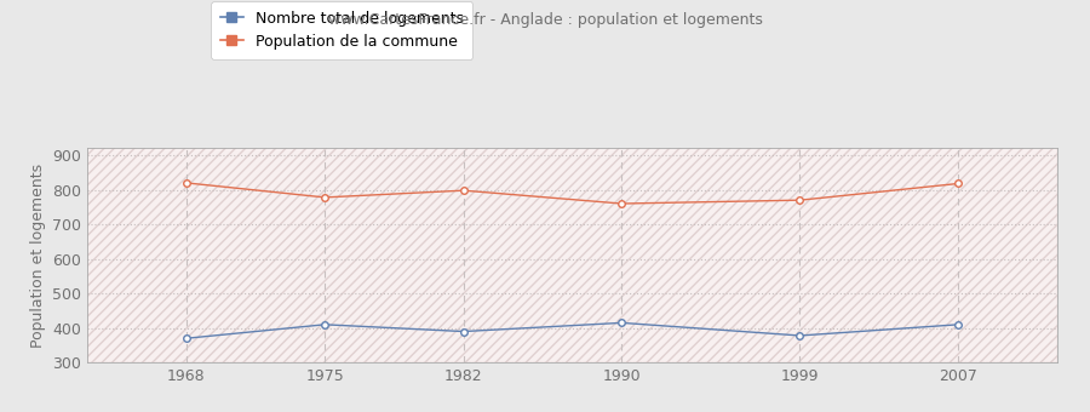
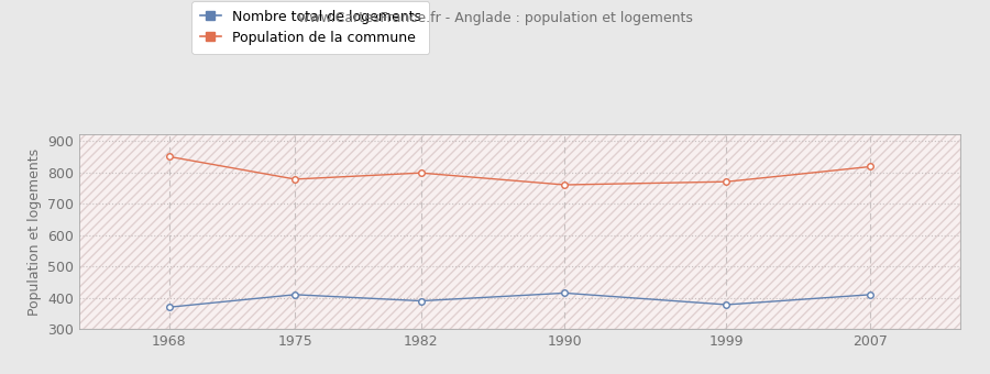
Population de la commune/1968: 820 -> 850
